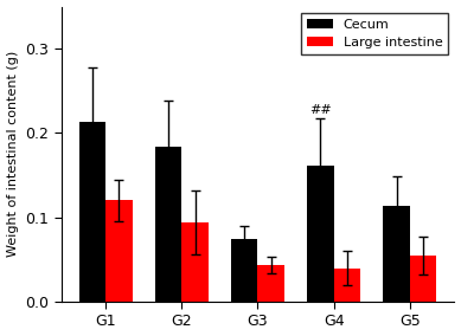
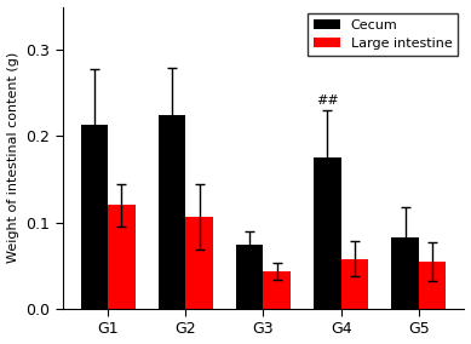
Cecum/G2: 0.184 -> 0.224
Large intestine/G2: 0.094 -> 0.107
Cecum/G4: 0.162 -> 0.175
Large intestine/G4: 0.040 -> 0.058
Cecum/G5: 0.114 -> 0.083
